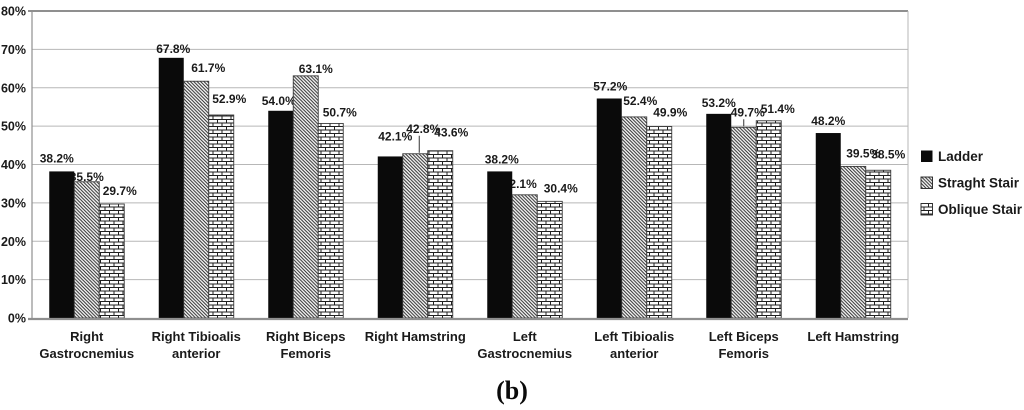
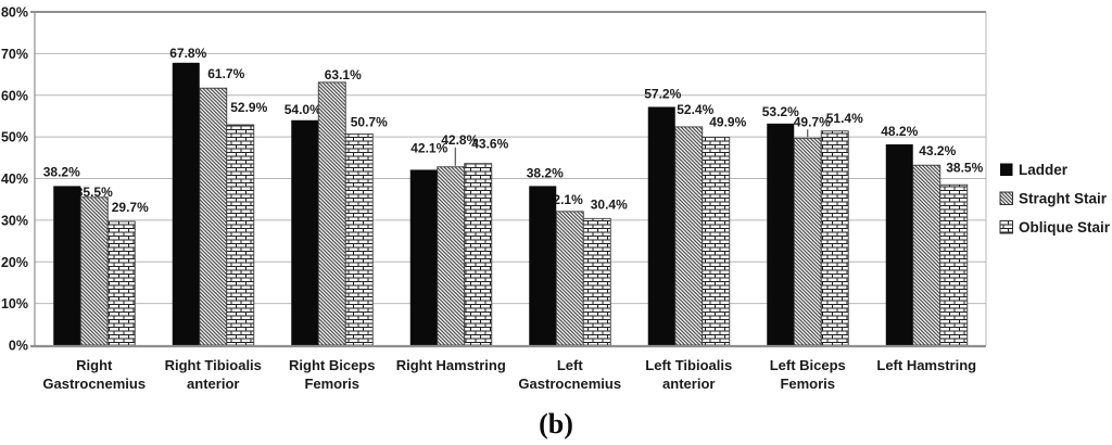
Straght Stair/Left Hamstring: 39.5% -> 43.2%
